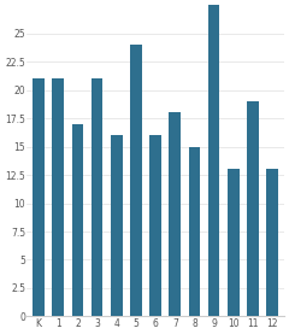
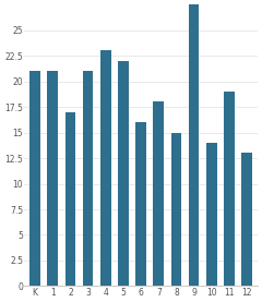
4: 16 -> 23
5: 24 -> 22
10: 13 -> 14
